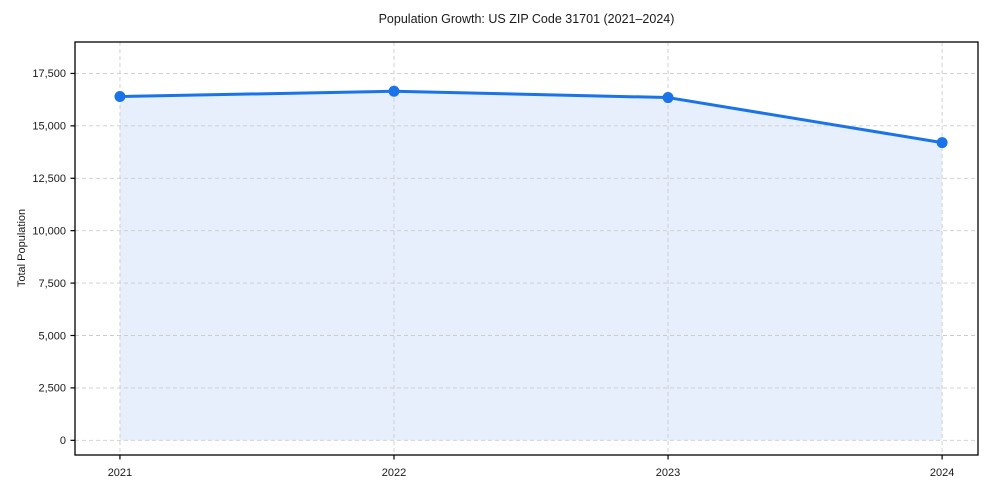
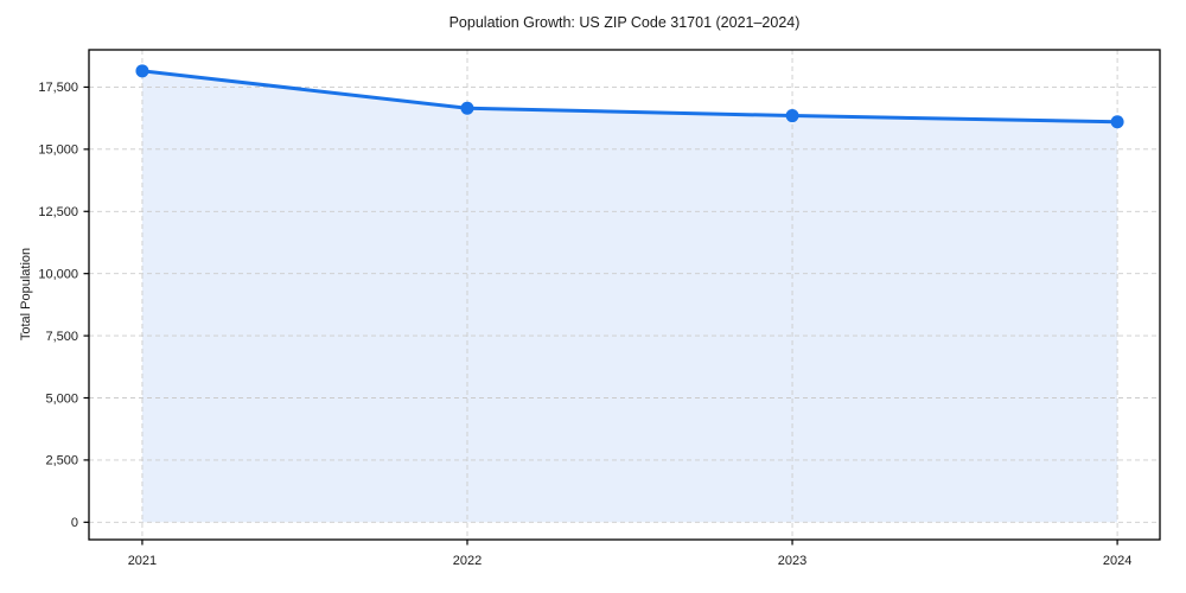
2021: 16400 -> 18200
2024: 14200 -> 16100
